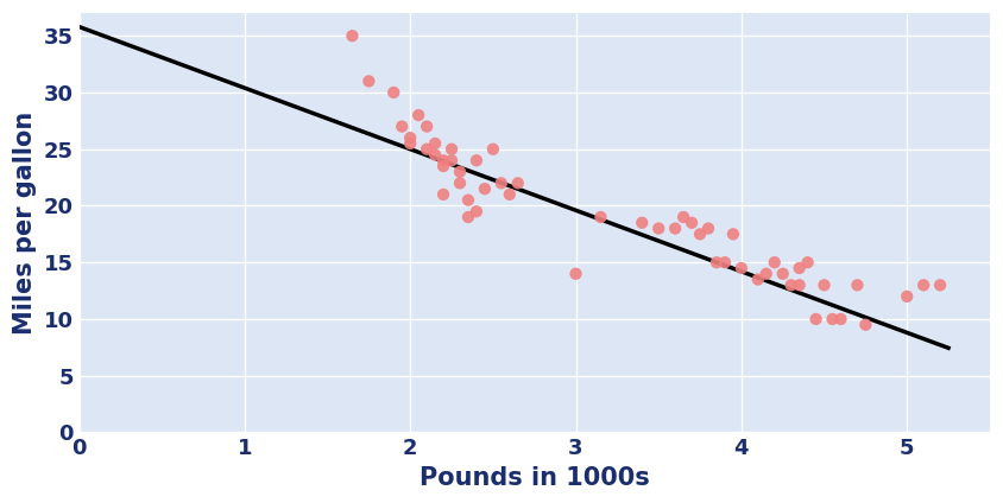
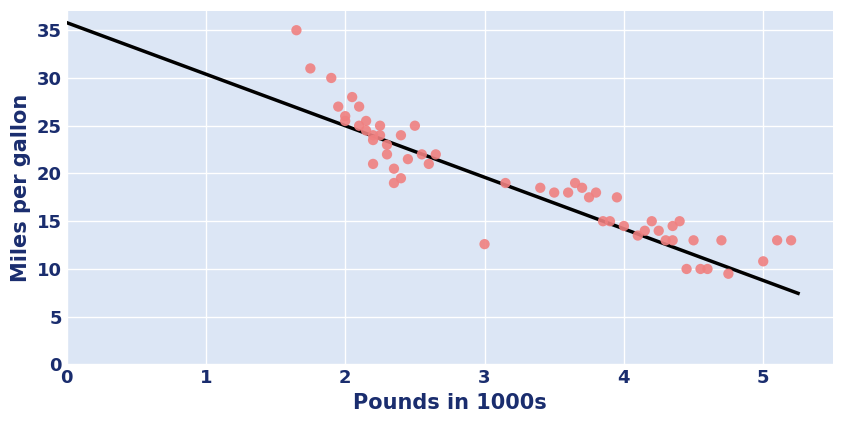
3: 14.0 -> 12.6
5: 12.0 -> 10.8
